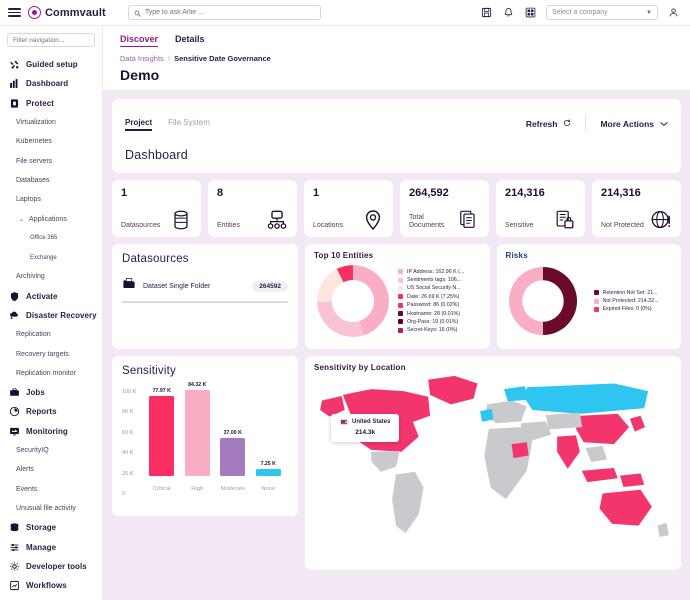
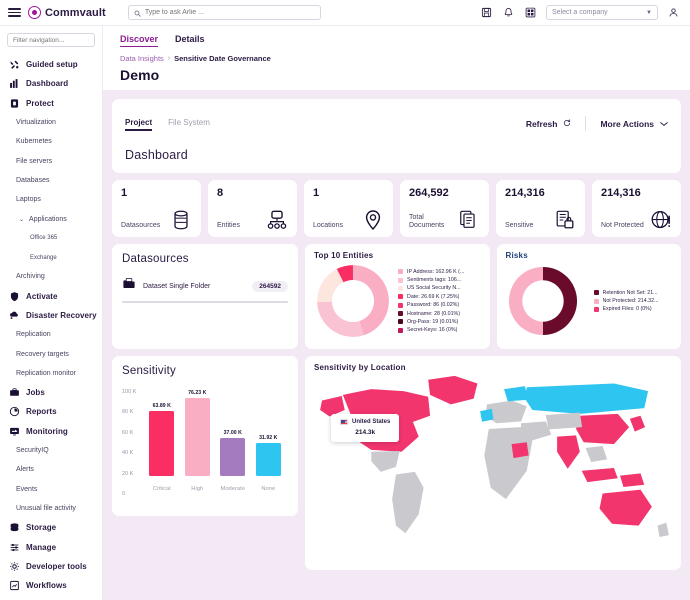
Sensitivity/Critical: 77.97 -> 63.89
Sensitivity/High: 84.32 -> 76.23
Sensitivity/None: 7.25 -> 31.92
